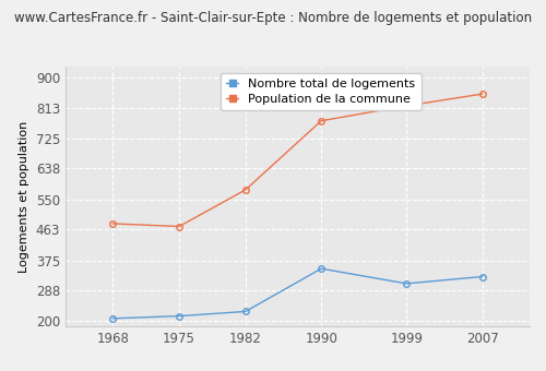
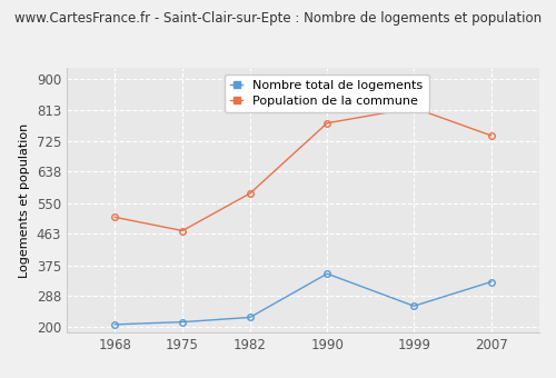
Population de la commune/1968: 480 -> 510
Nombre total de logements/1999: 308 -> 260
Population de la commune/2007: 852 -> 740
